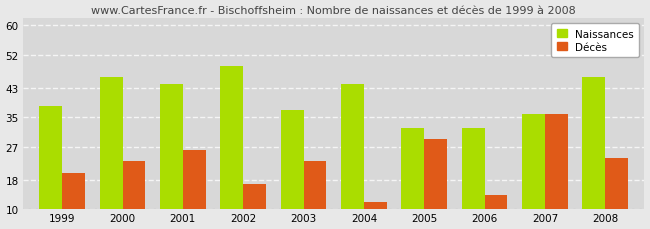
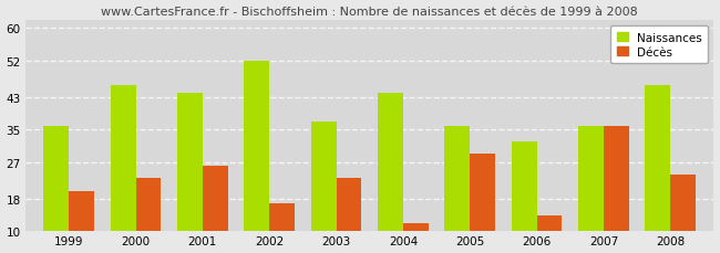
Naissances/1999: 38 -> 36
Naissances/2002: 49 -> 52
Naissances/2005: 32 -> 36
